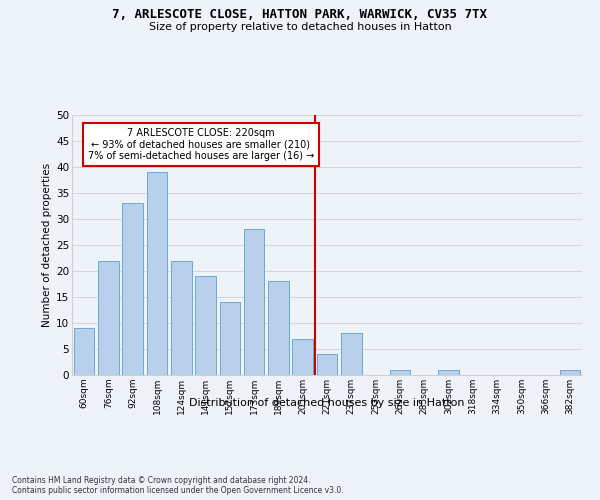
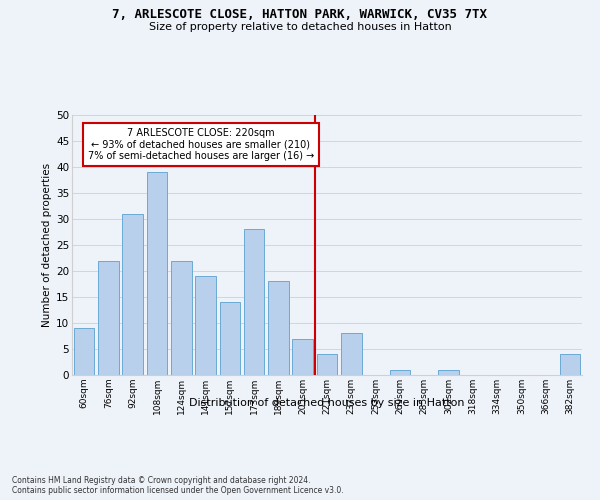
92sqm: 33 -> 31
382sqm: 1 -> 4
